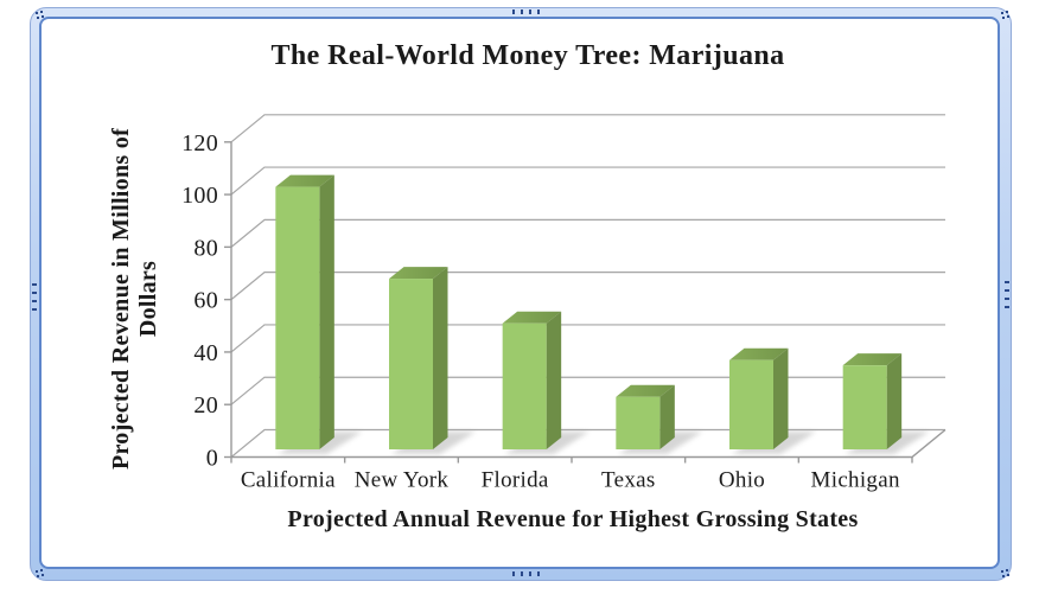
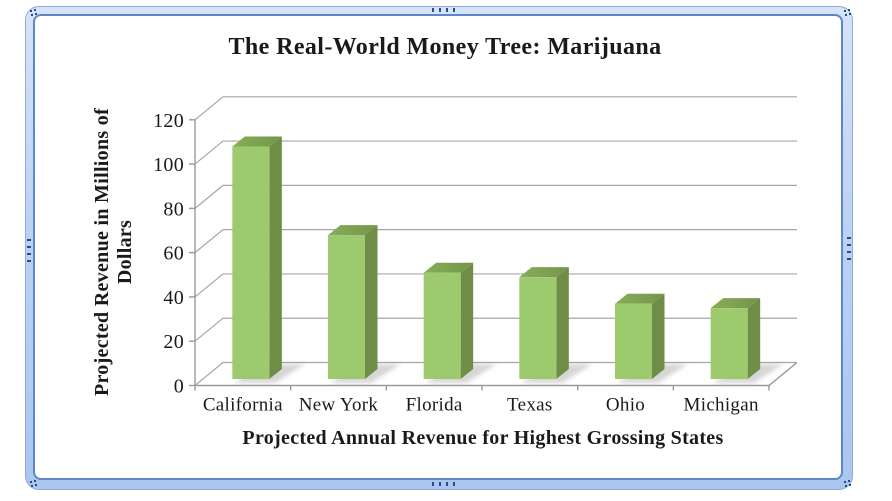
California: 100 -> 105
Texas: 20 -> 46
